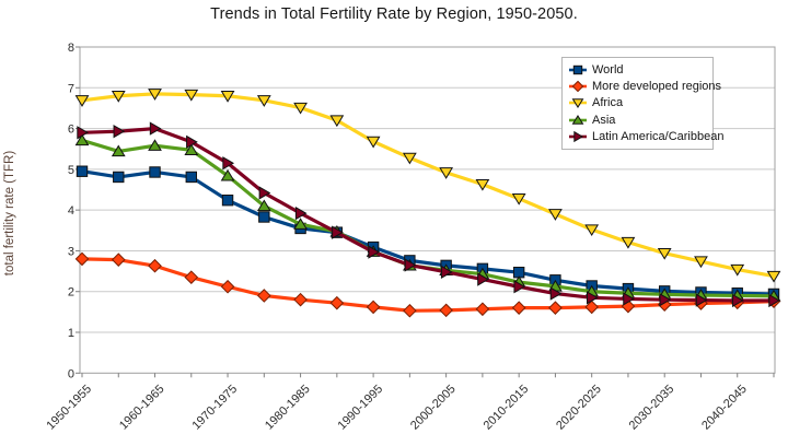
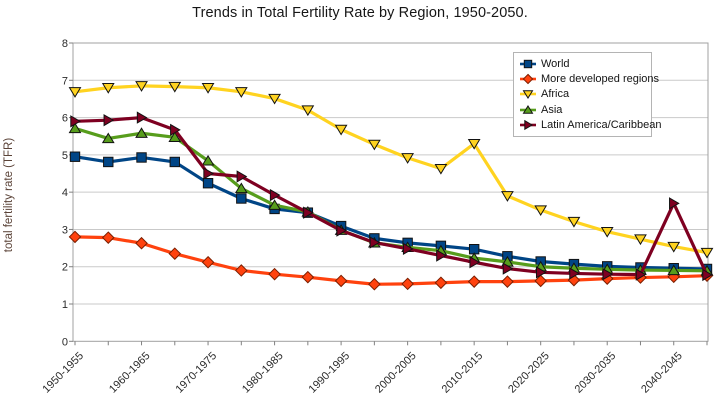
Latin America/Caribbean/1970-1975: 5.2 -> 4.5
Africa/2010-2015: 4.3 -> 5.3
Latin America/Caribbean/2040-2045: 1.8 -> 3.7
